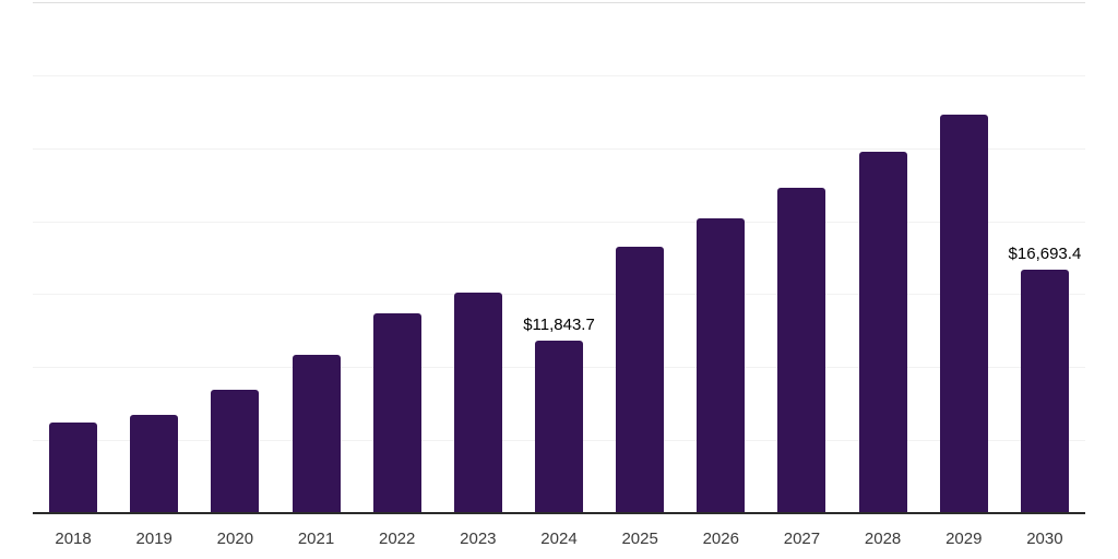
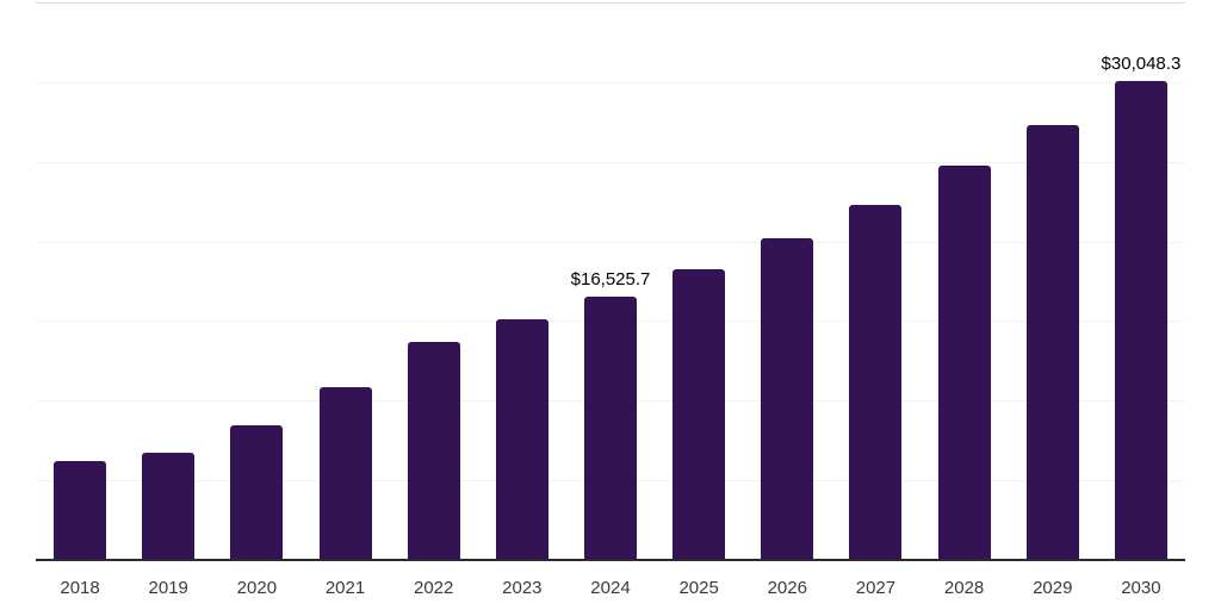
2024: $11,843.7 -> $16,525.7
2030: $16,693.4 -> $30,048.3
